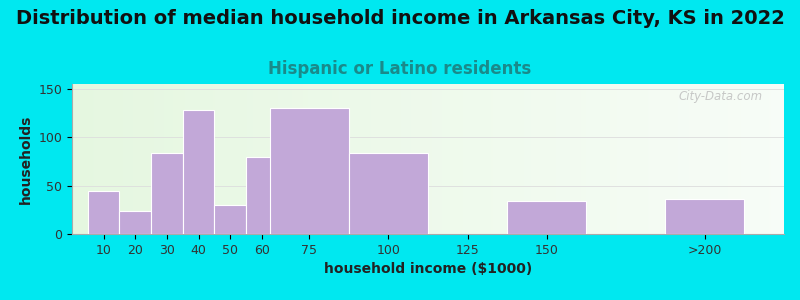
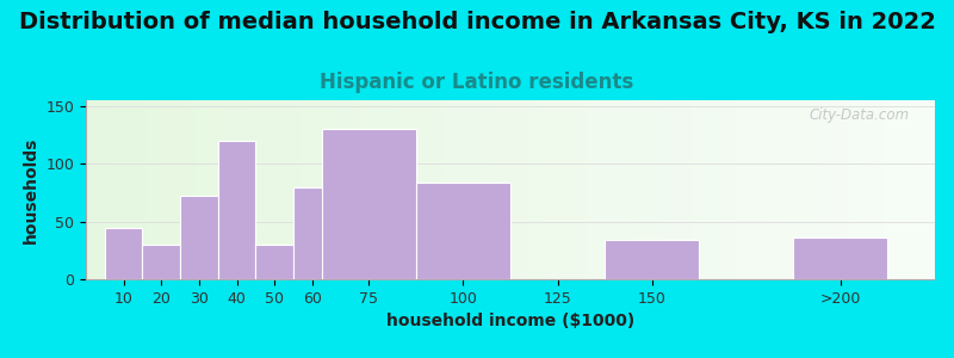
20: 24 -> 30
30: 84 -> 72
40: 128 -> 120
